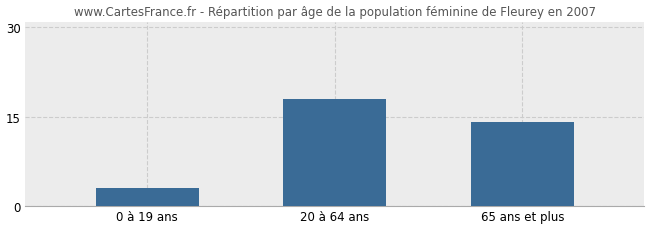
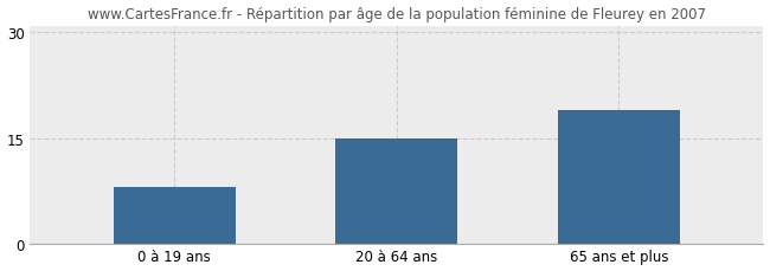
0 à 19 ans: 3 -> 8
20 à 64 ans: 18 -> 15
65 ans et plus: 14 -> 19
